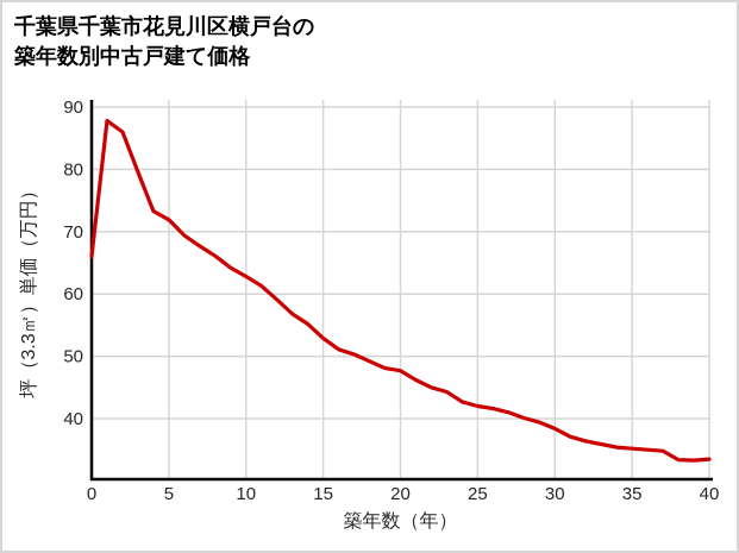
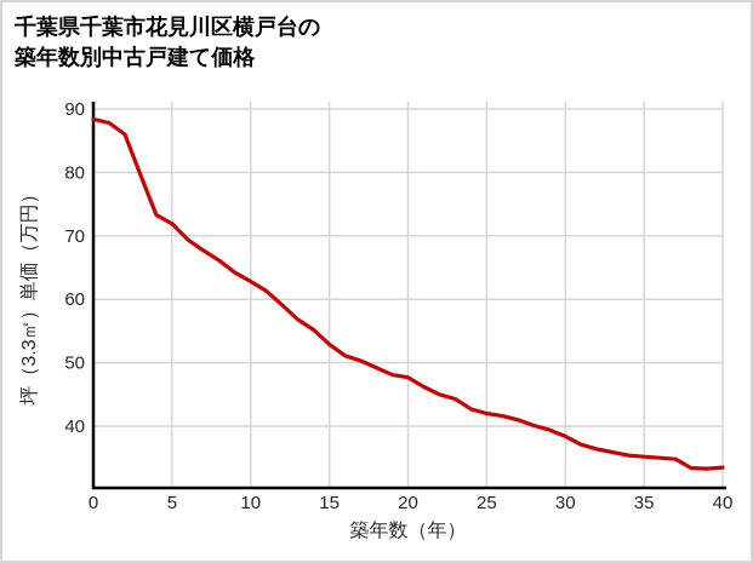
0: 66 -> 88
